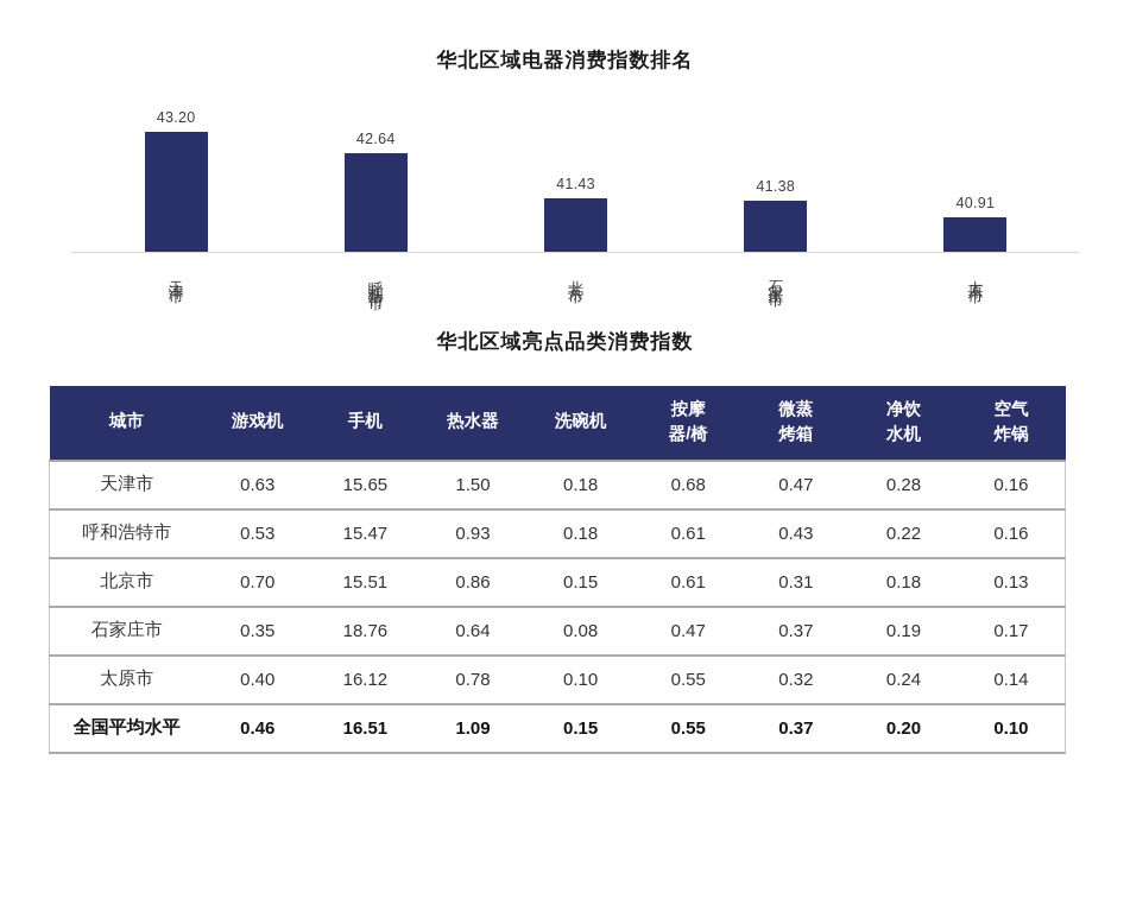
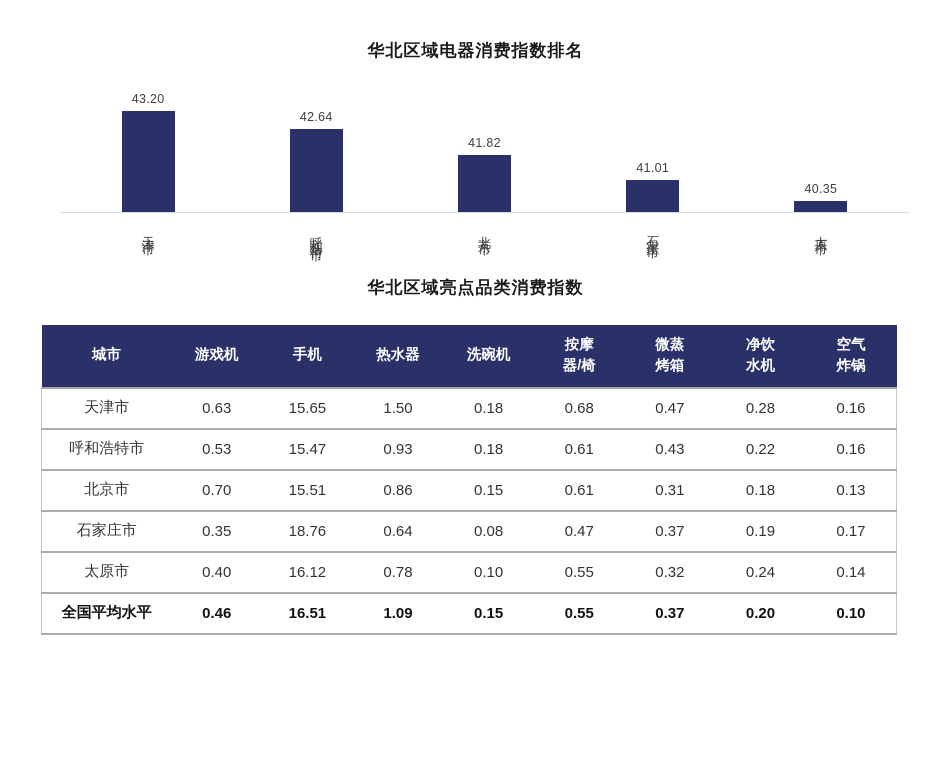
北京市: 41.43 -> 41.82
石家庄市: 41.38 -> 41.01
太原市: 40.91 -> 40.35
